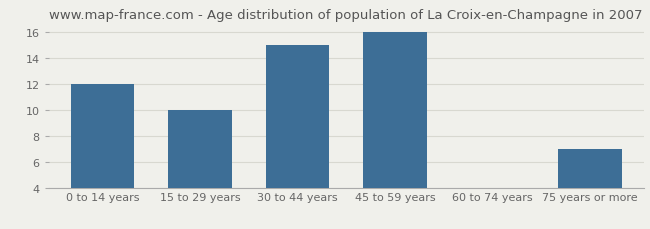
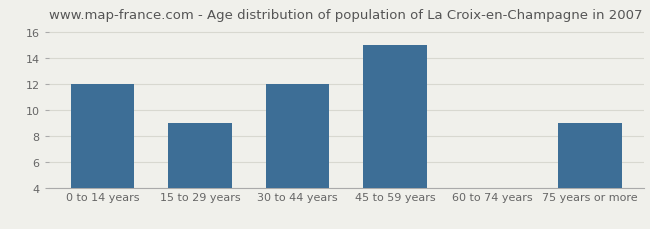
15 to 29 years: 10 -> 9
30 to 44 years: 15 -> 12
45 to 59 years: 16 -> 15
75 years or more: 7 -> 9
